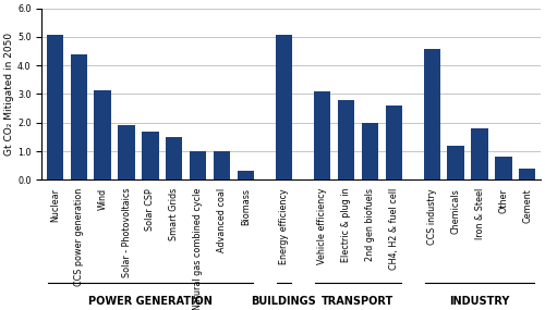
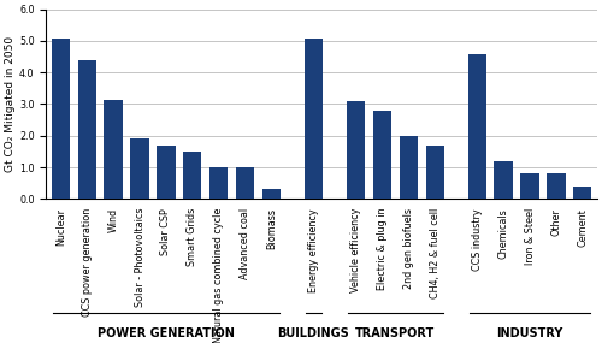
CH4, H2 & fuel cell: 2.60 -> 1.68
Iron & Steel: 1.80 -> 0.80
